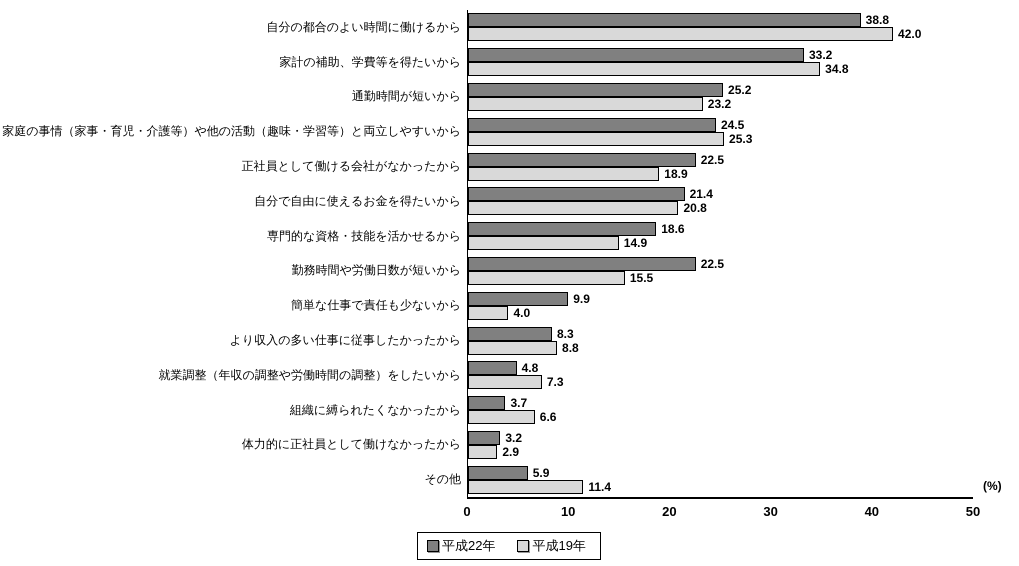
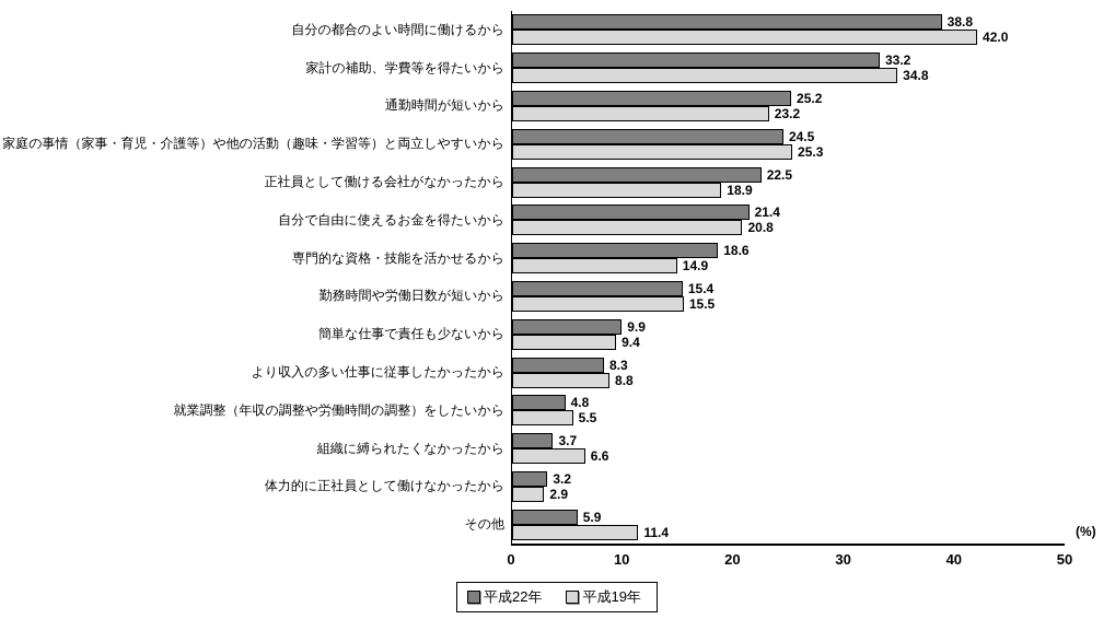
平成22年/勤務時間や労働日数が短いから: 22.5 -> 15.4
平成19年/簡単な仕事で責任も少ないから: 4.0 -> 9.4
平成19年/就業調整（年収の調整や労働時間の調整）をしたいから: 7.3 -> 5.5
